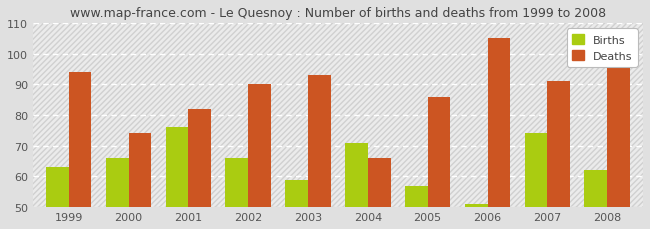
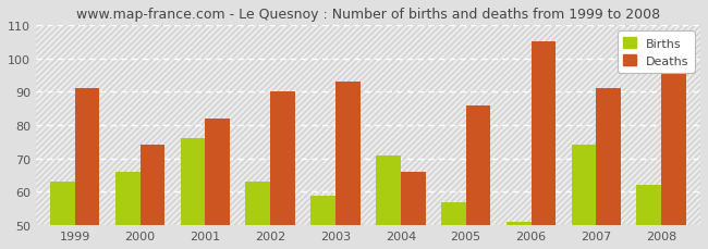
Deaths/1999: 94 -> 91
Births/2002: 66 -> 63
